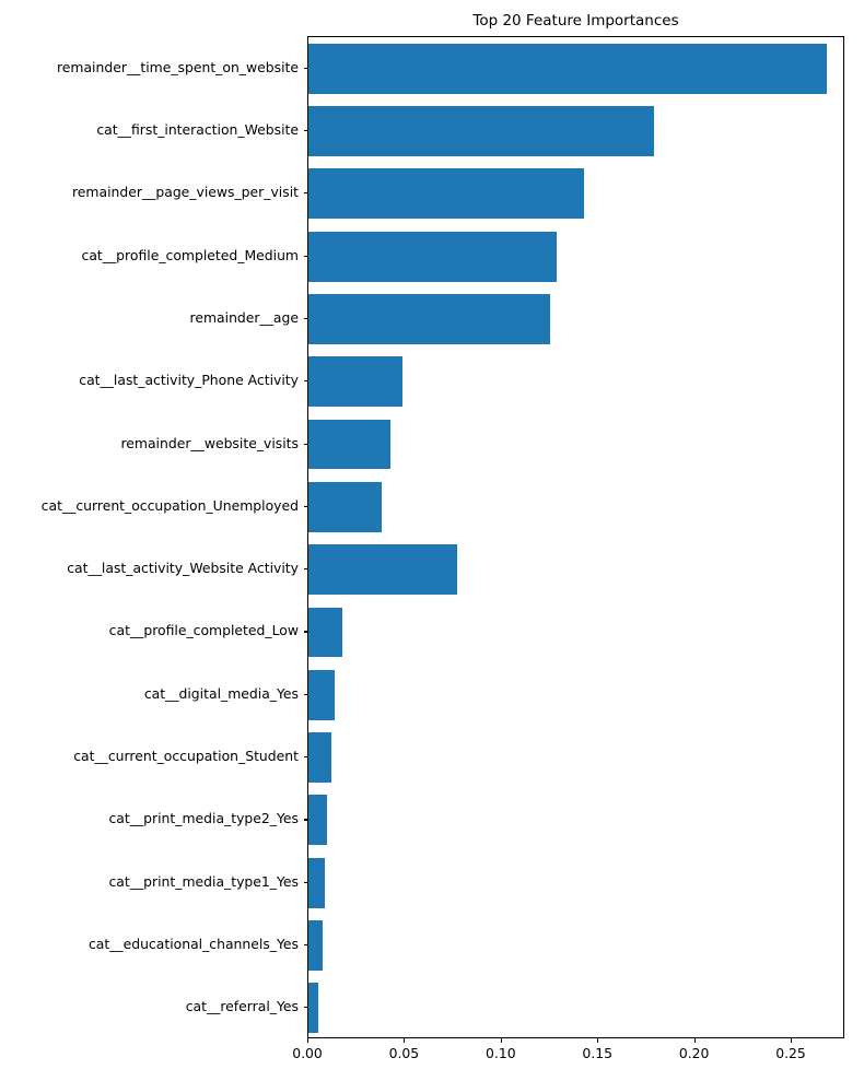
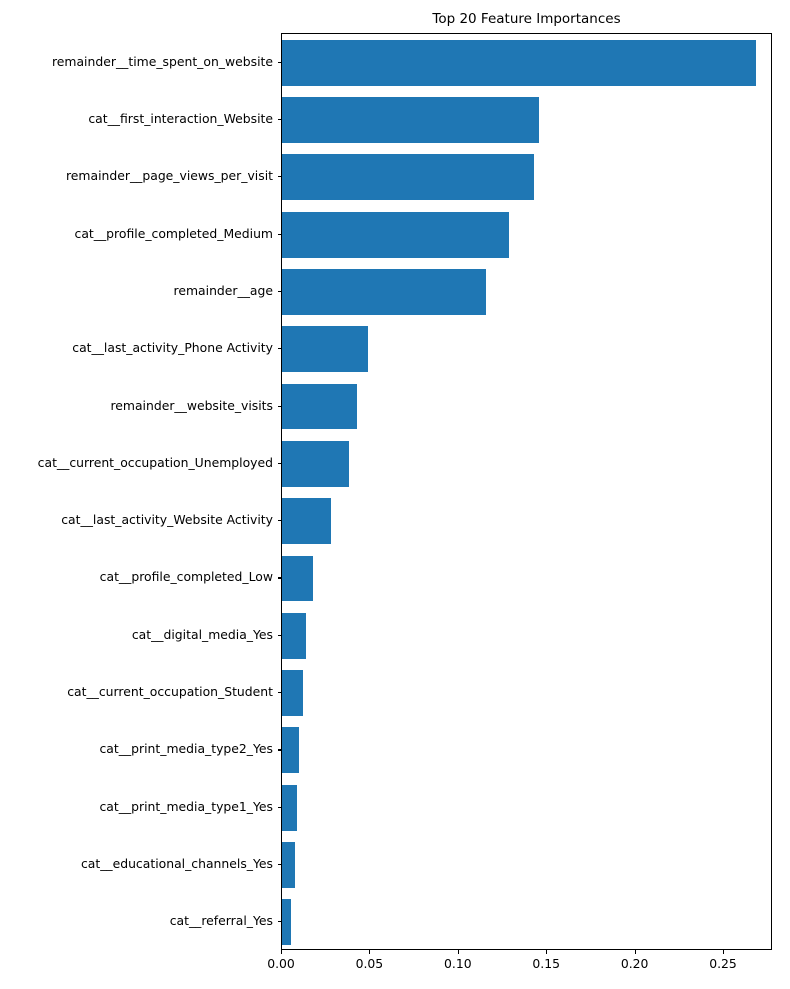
cat__first_interaction_Website: 0.179 -> 0.145
remainder__age: 0.125 -> 0.115
cat__last_activity_Website Activity: 0.077 -> 0.028
